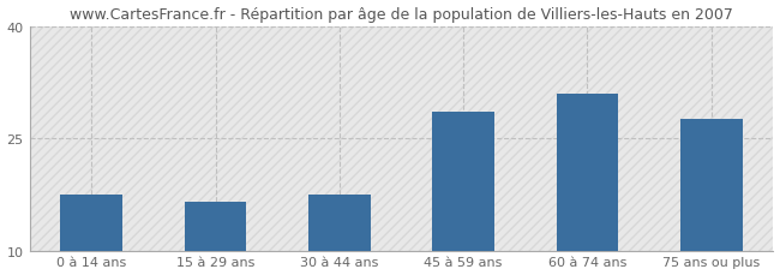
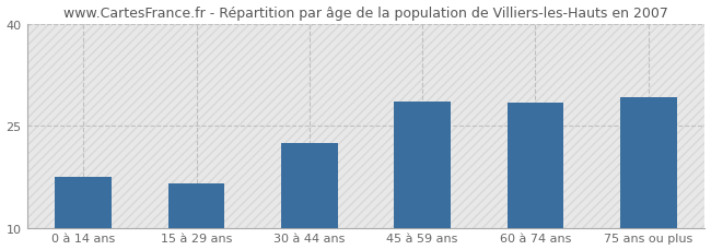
30 à 44 ans: 17.5 -> 22.4
60 à 74 ans: 31.0 -> 28.4
75 ans ou plus: 27.5 -> 29.2
